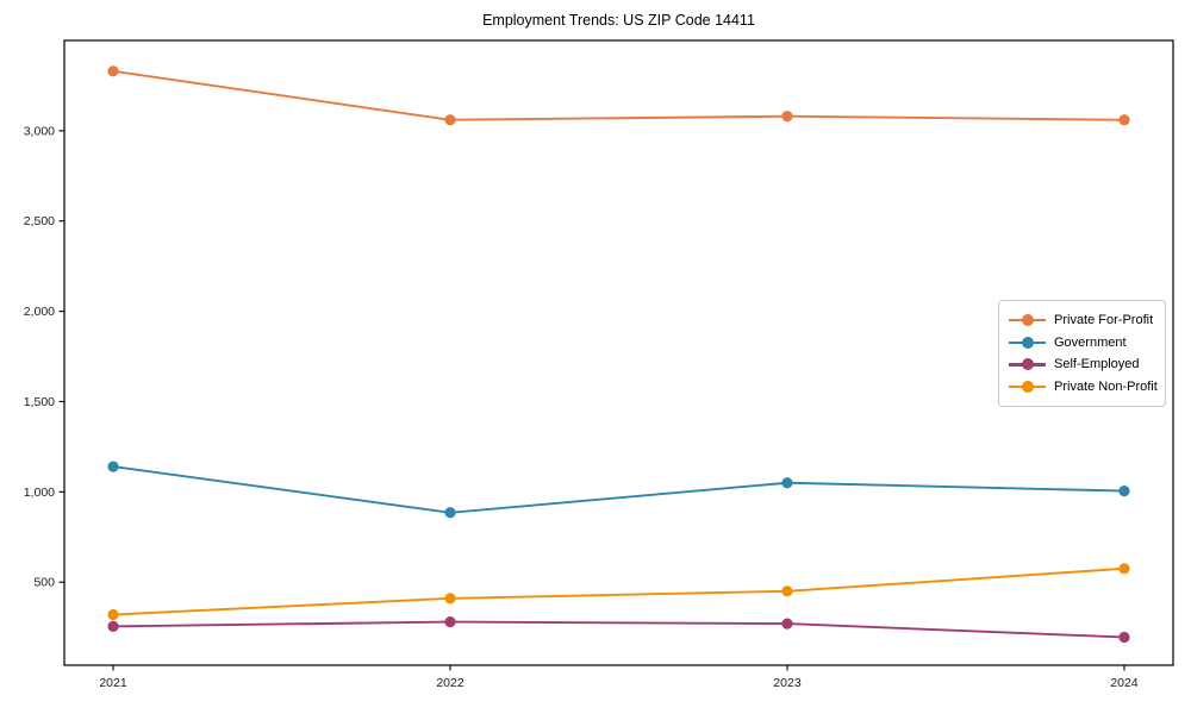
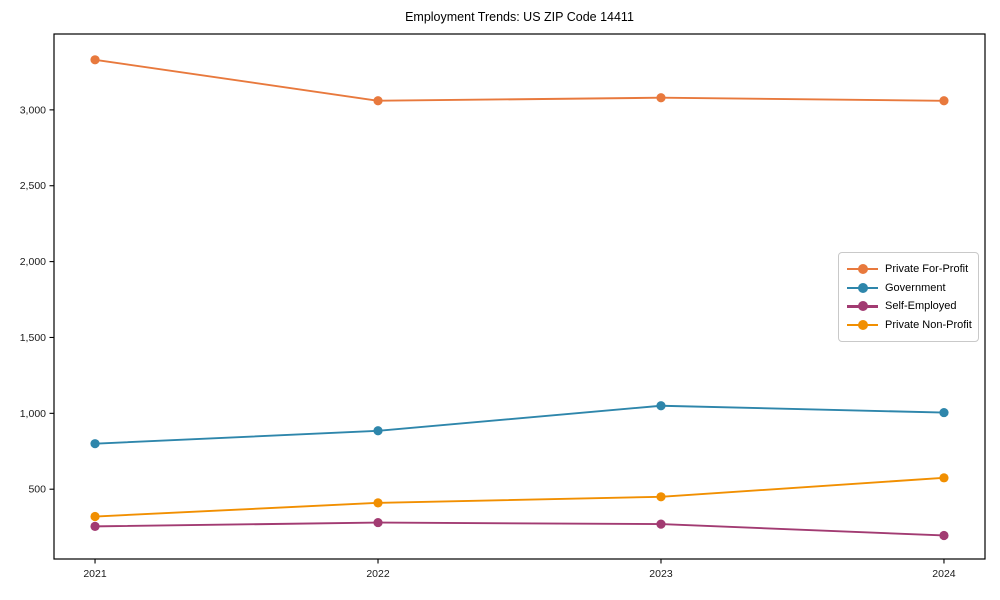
Government/2021: 1140 -> 800
